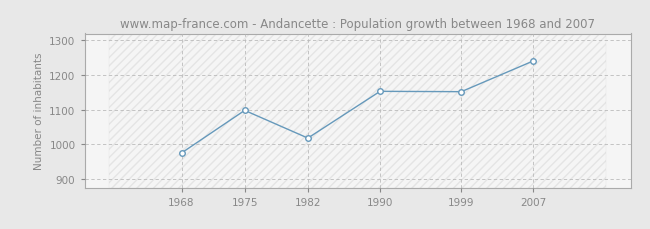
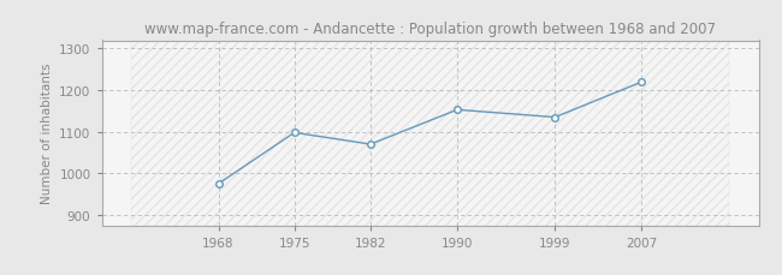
1982: 1018 -> 1070
1999: 1152 -> 1135
2007: 1241 -> 1220
